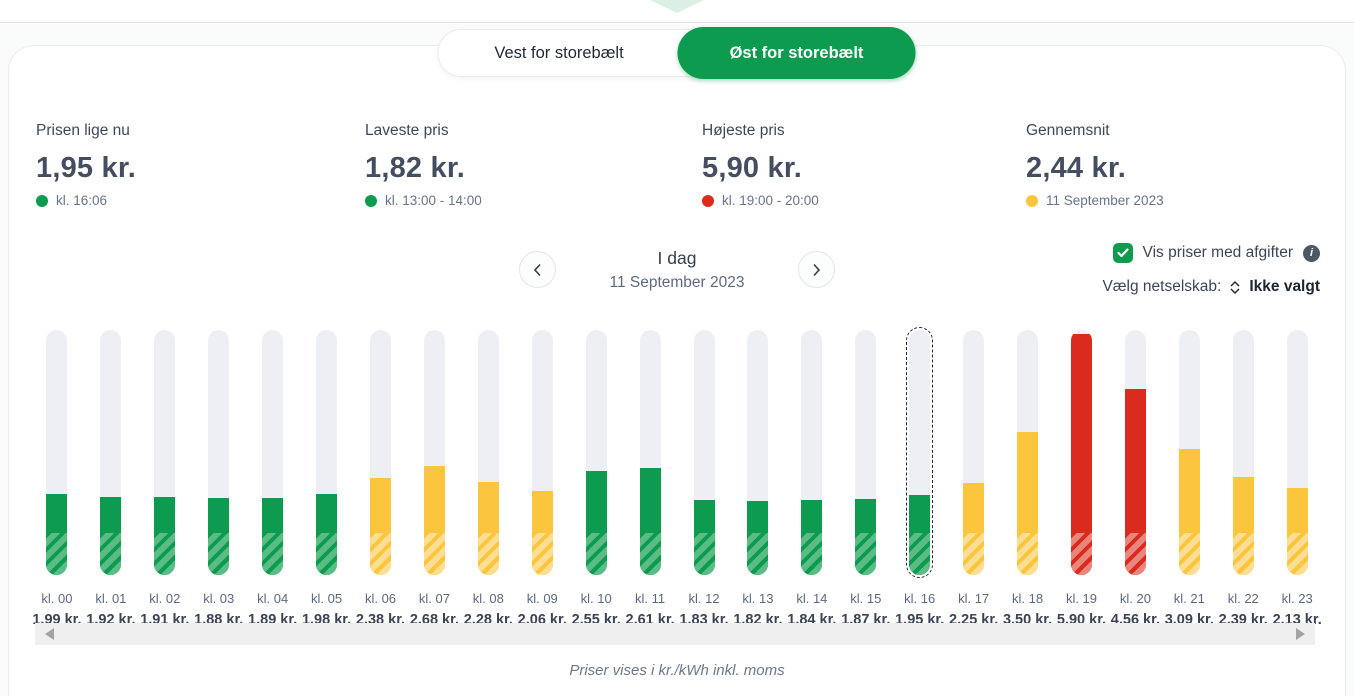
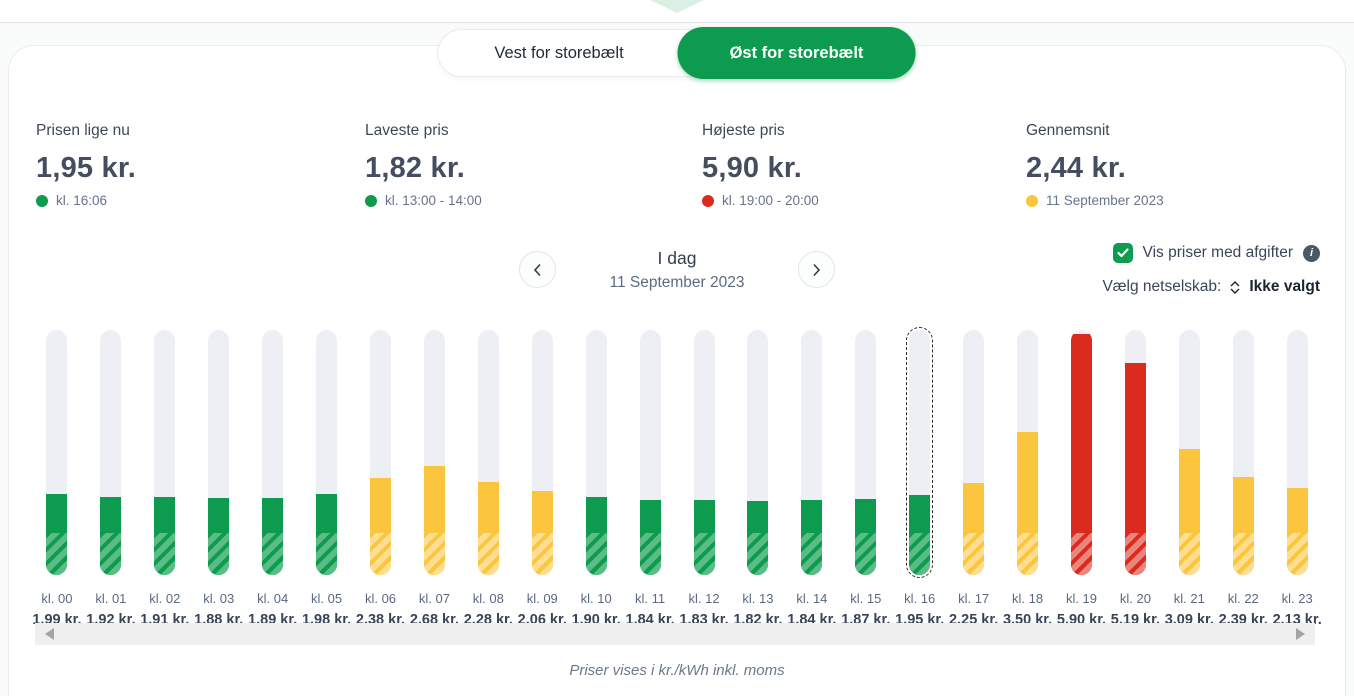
kl. 10: 2,55 -> 1,90
kl. 11: 2,61 -> 1,84
kl. 20: 4,56 -> 5,19
